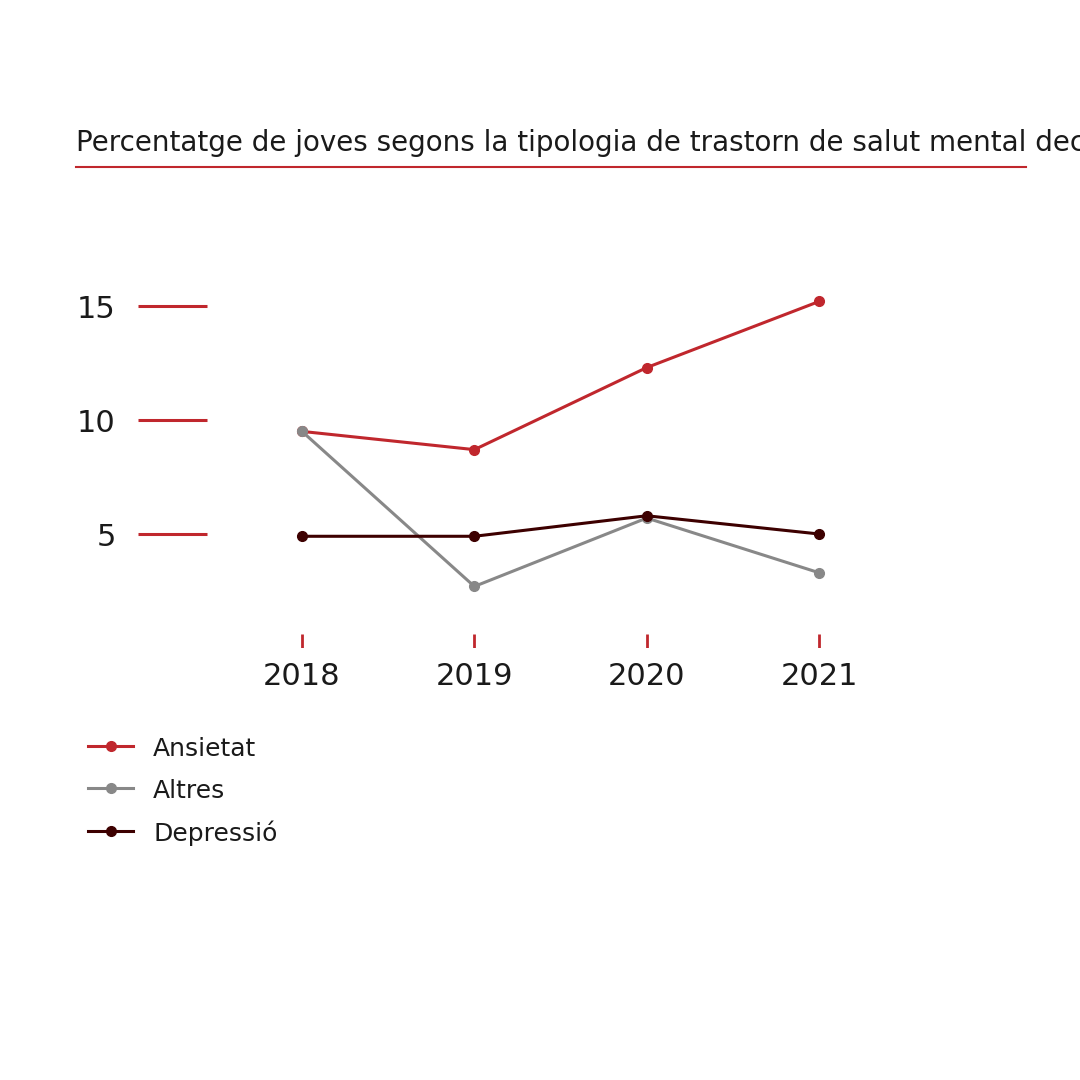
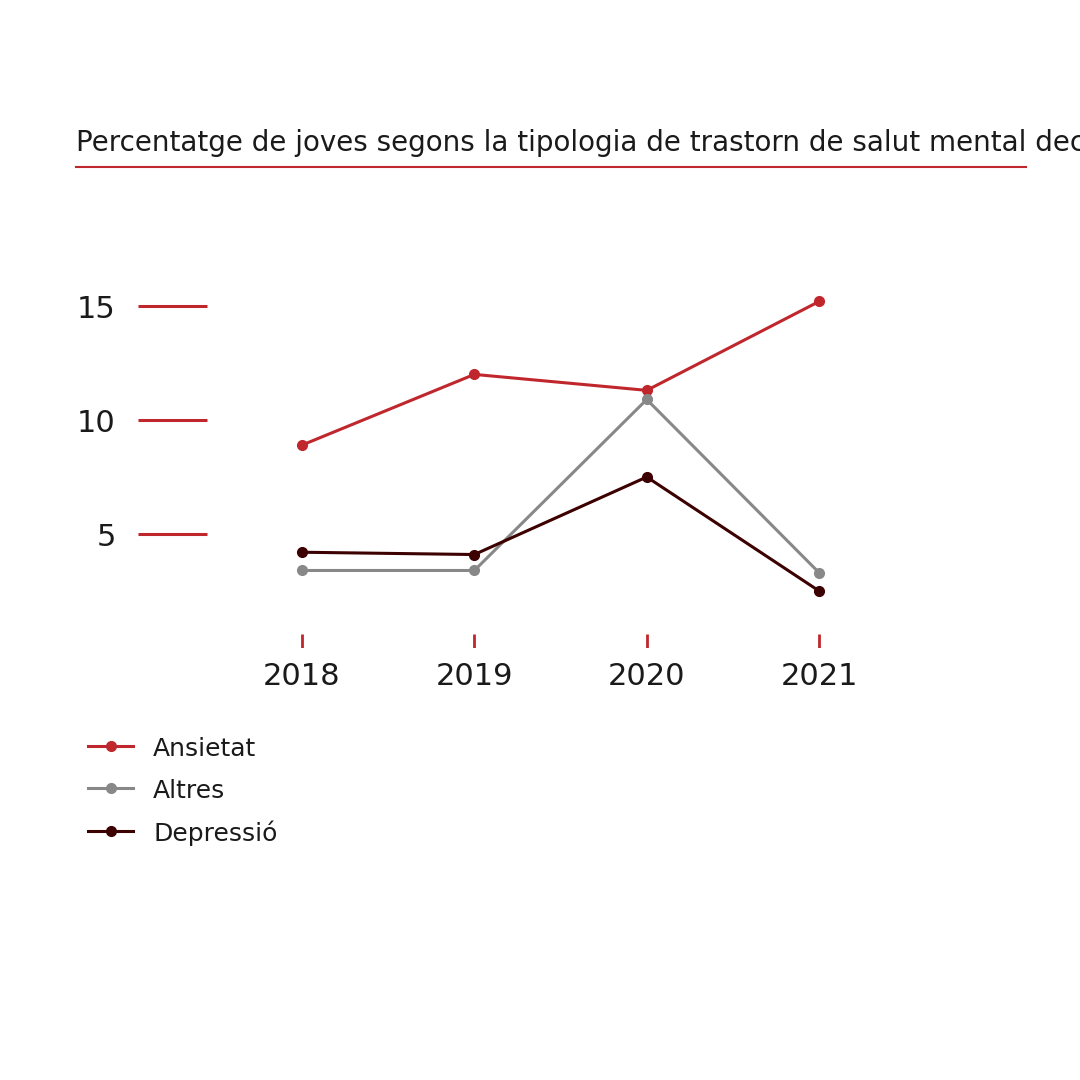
Ansietat/2018: 9.5 -> 8.9
Altres/2018: 9.5 -> 3.4
Depressió/2018: 4.9 -> 4.2
Ansietat/2019: 8.7 -> 12.0
Altres/2019: 2.7 -> 3.4
Depressió/2019: 4.9 -> 4.1
Ansietat/2020: 12.3 -> 11.3
Altres/2020: 5.7 -> 10.9
Depressió/2020: 5.8 -> 7.5
Depressió/2021: 5.0 -> 2.5
